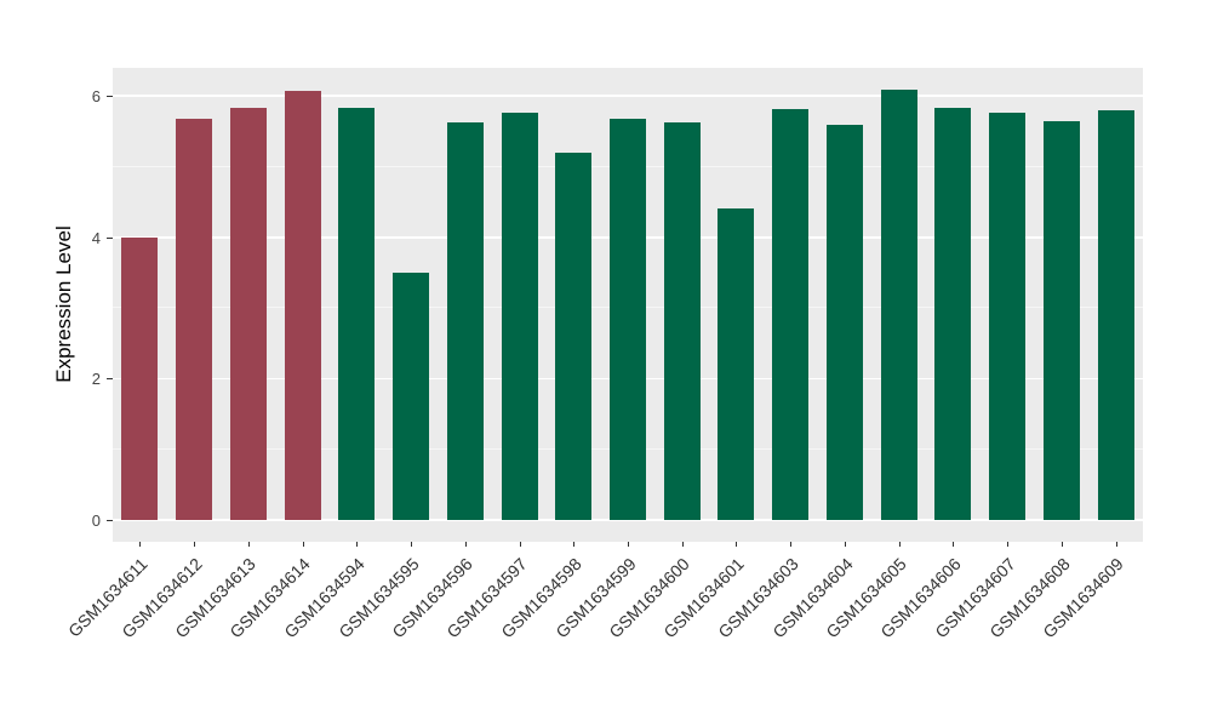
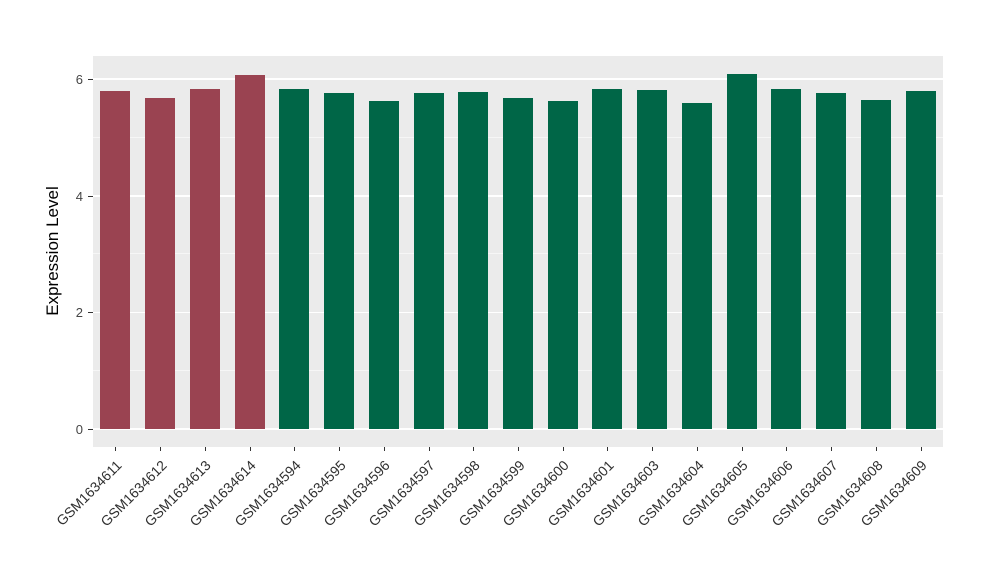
GSM1634611: 4.0 -> 5.8
GSM1634595: 3.5 -> 5.8
GSM1634598: 5.2 -> 5.8
GSM1634601: 4.4 -> 5.8
